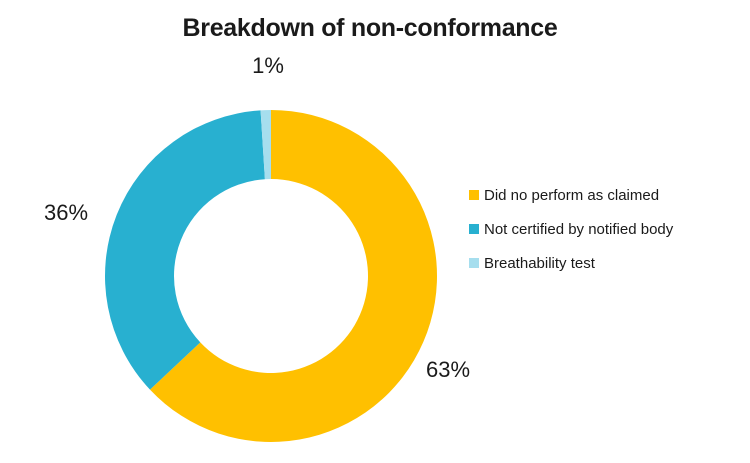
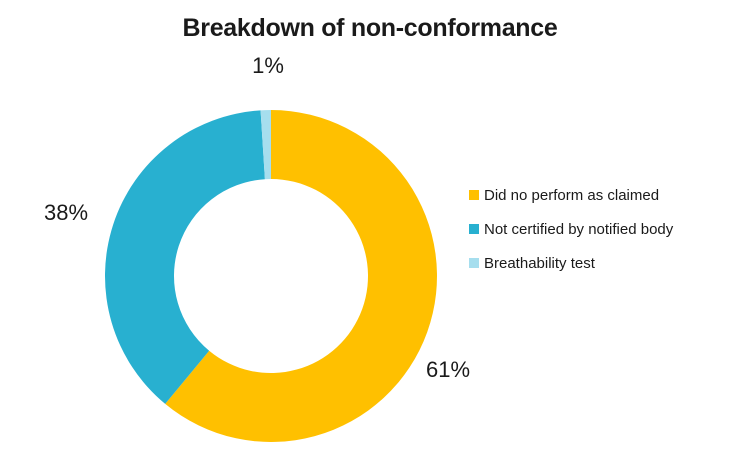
Did no perform as claimed: 63% -> 61%
Not certified by notified body: 36% -> 38%
